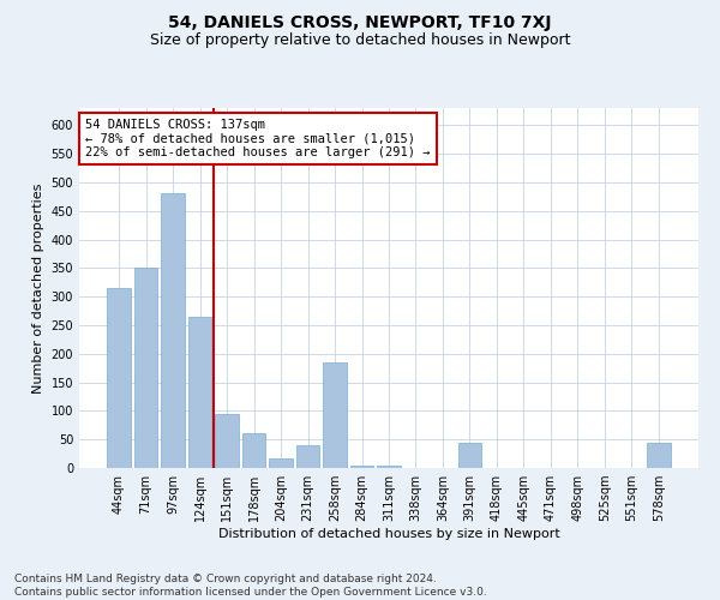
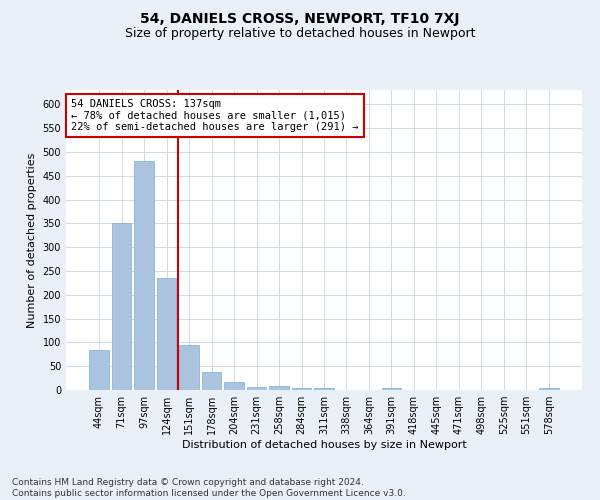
44sqm: 315 -> 83
124sqm: 265 -> 235
178sqm: 60 -> 38
231sqm: 40 -> 7
258sqm: 185 -> 8
391sqm: 45 -> 5
578sqm: 45 -> 5
